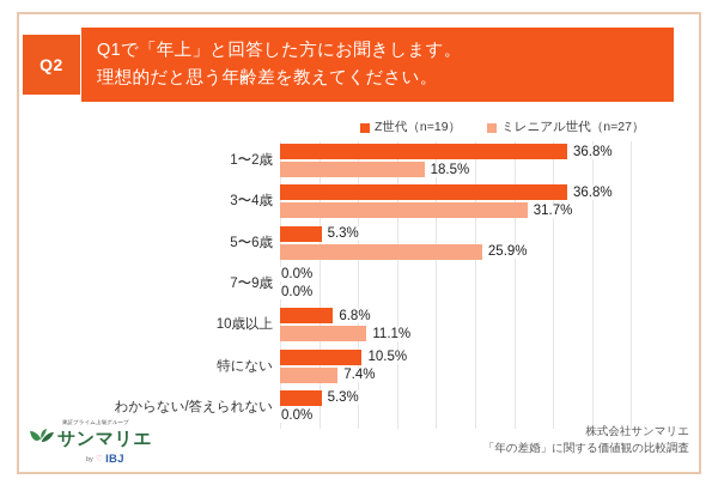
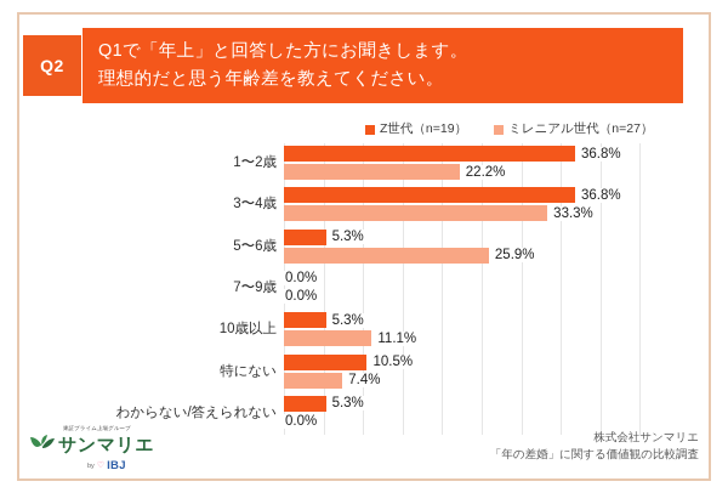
ミレニアル世代（n=27）/1〜2歳: 18.5% -> 22.2%
ミレニアル世代（n=27）/3〜4歳: 31.7% -> 33.3%
Z世代（n=19）/10歳以上: 6.8% -> 5.3%
